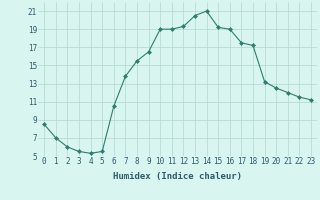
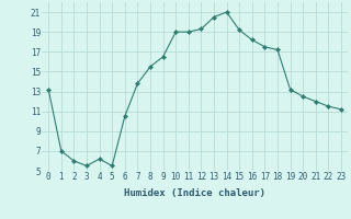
0: 8.5 -> 13.2
4: 5.3 -> 6.2
16: 19.0 -> 18.2
